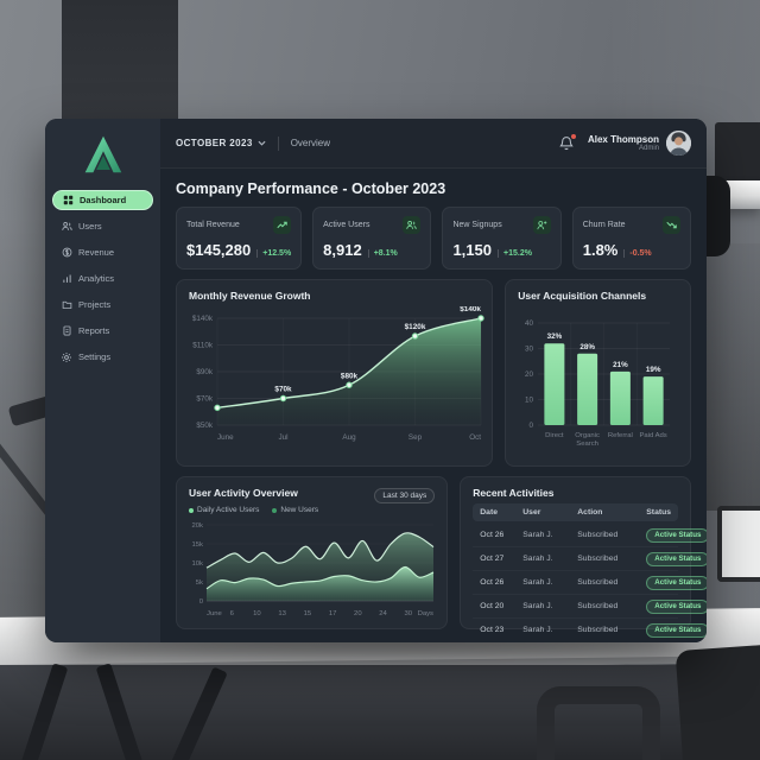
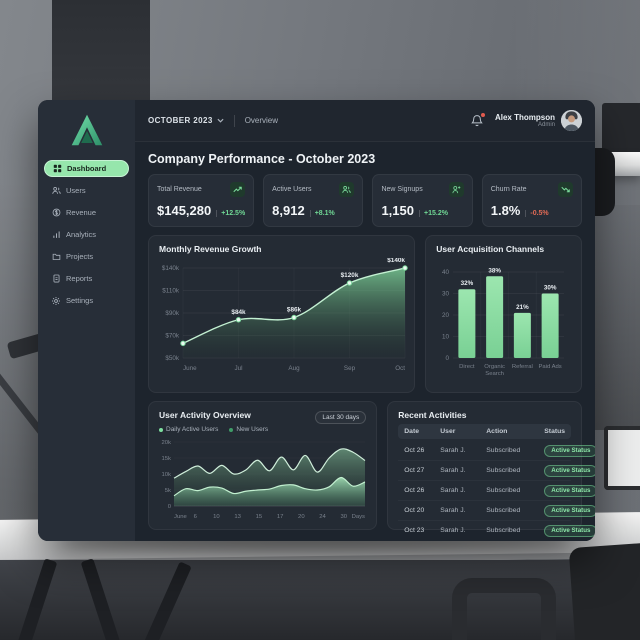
Monthly Revenue Growth/Jul: $70k -> $84k
Monthly Revenue Growth/Aug: $80k -> $86k
User Acquisition Channels/Organic Search: 28% -> 38%
User Acquisition Channels/Paid Ads: 19% -> 30%
